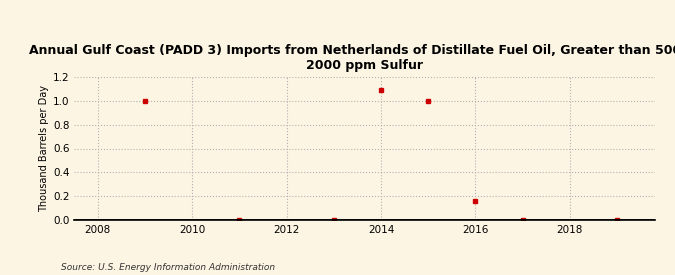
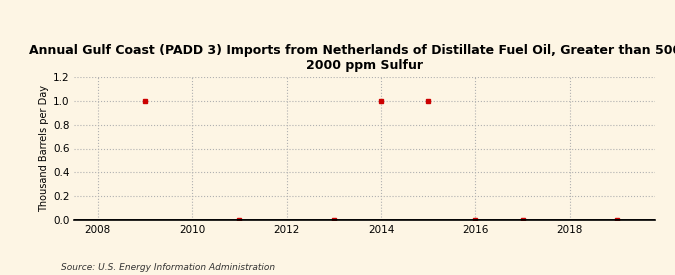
2014: 1.09 -> 1.00
2016: 0.16 -> 0.00
